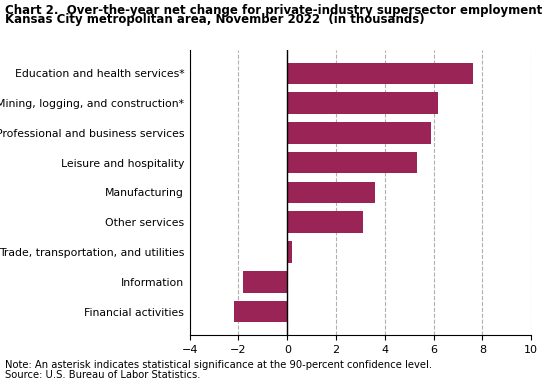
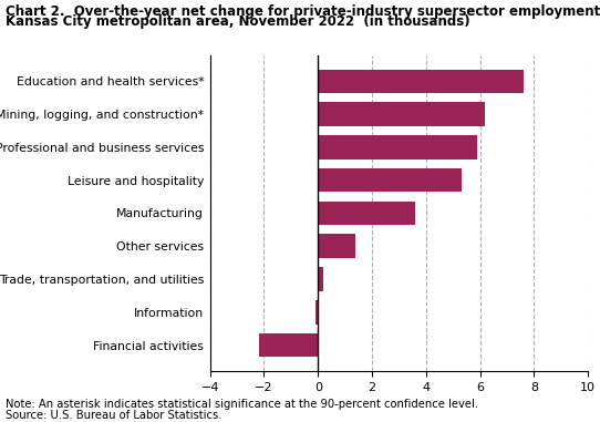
Other services: 3.1 -> 1.4
Information: -1.8 -> -0.1
